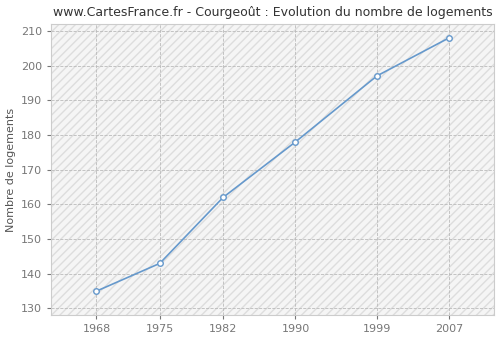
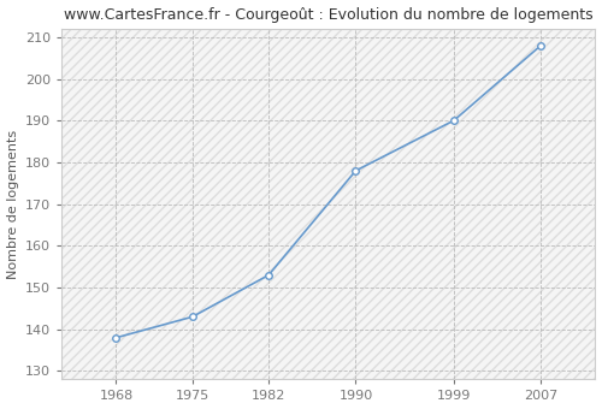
1968: 135 -> 138
1982: 162 -> 153
1999: 197 -> 190
